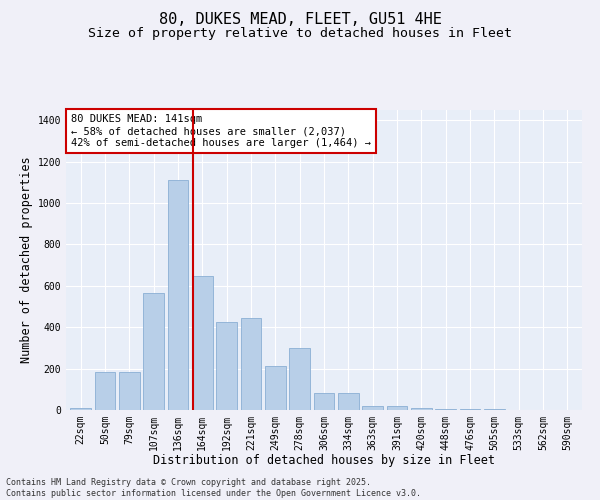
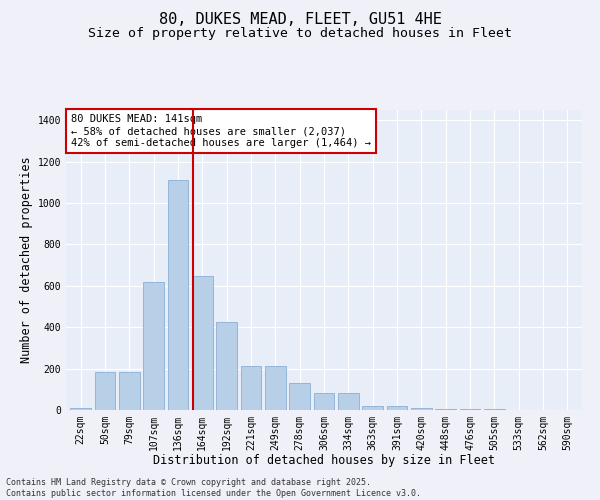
107sqm: 565 -> 620
221sqm: 445 -> 215
278sqm: 300 -> 130
